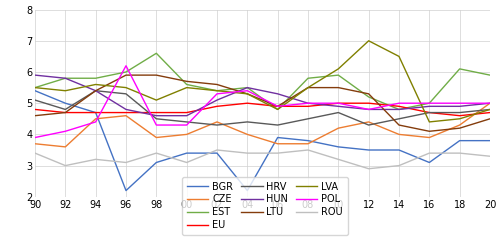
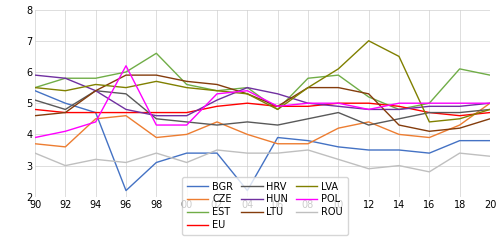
LVA/98: 5.1 -> 5.7
BGR/16: 3.1 -> 3.4
ROU/16: 3.4 -> 2.8
